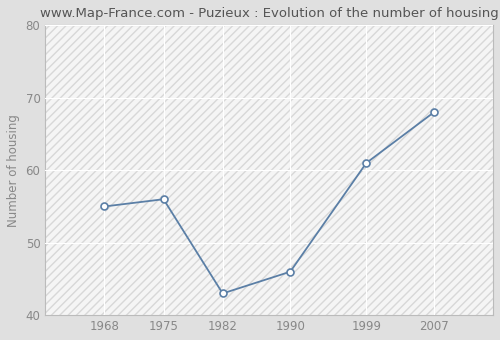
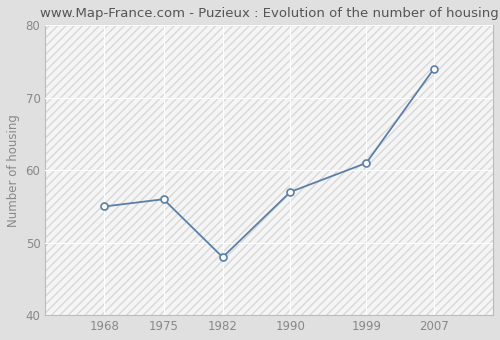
1982: 43 -> 48
1990: 46 -> 57
2007: 68 -> 74
